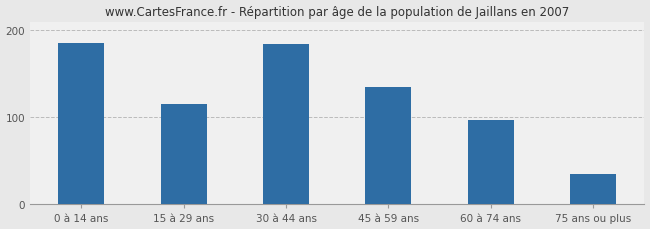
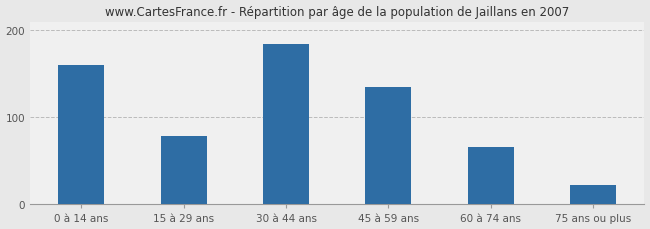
0 à 14 ans: 185 -> 160
15 à 29 ans: 115 -> 78
60 à 74 ans: 97 -> 66
75 ans ou plus: 35 -> 22
